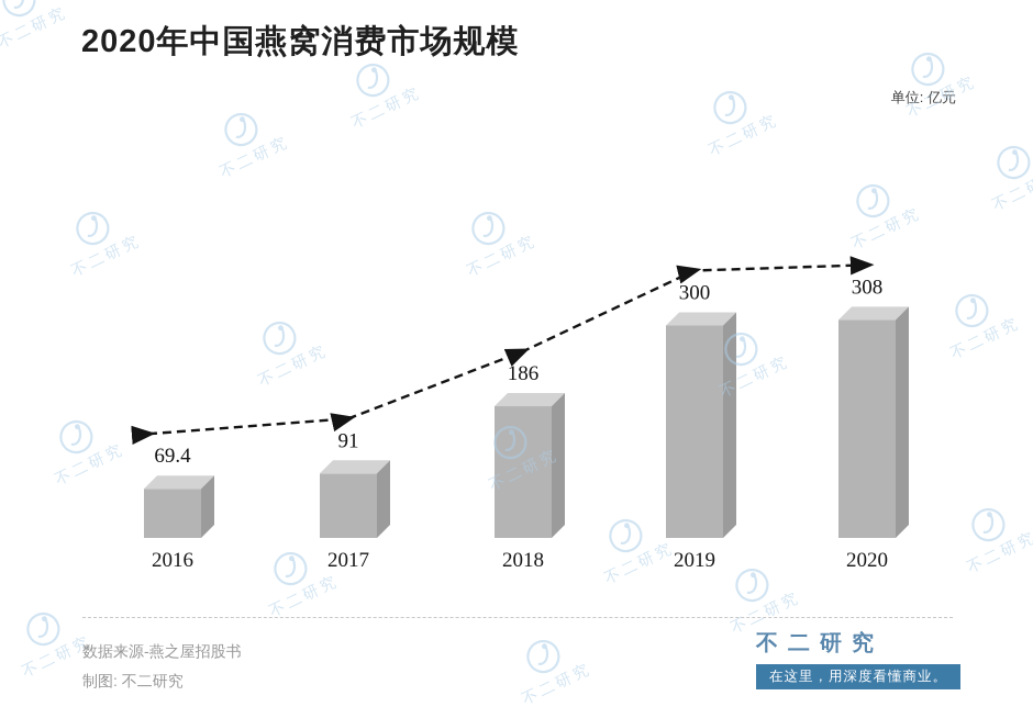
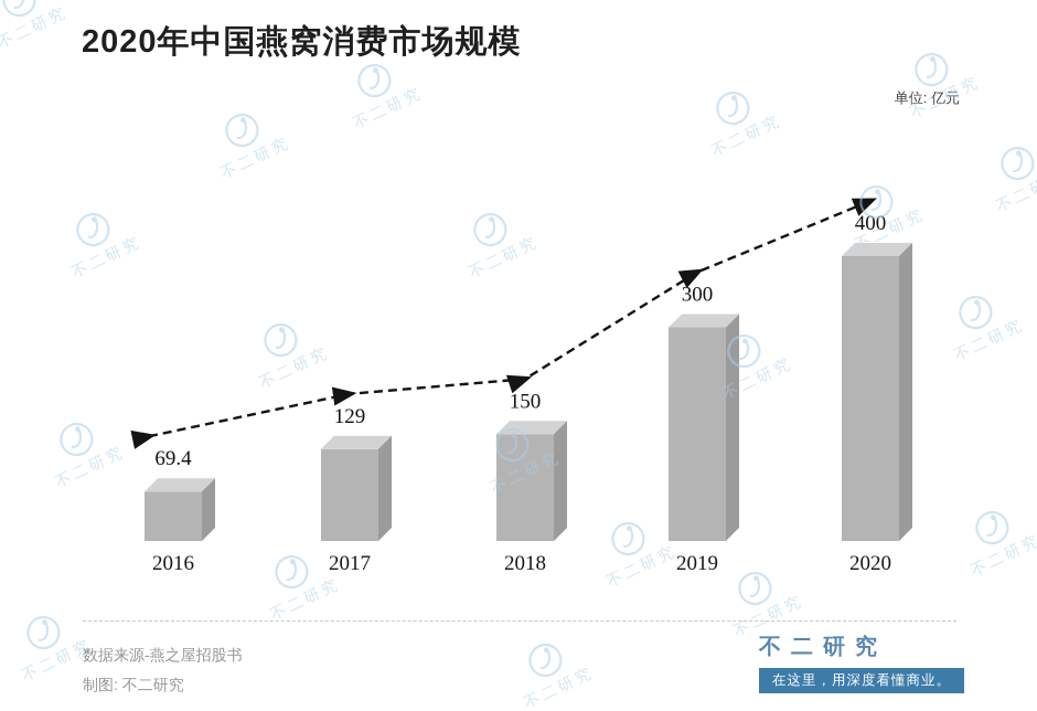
2017: 91 -> 129
2018: 186 -> 150
2020: 308 -> 400
